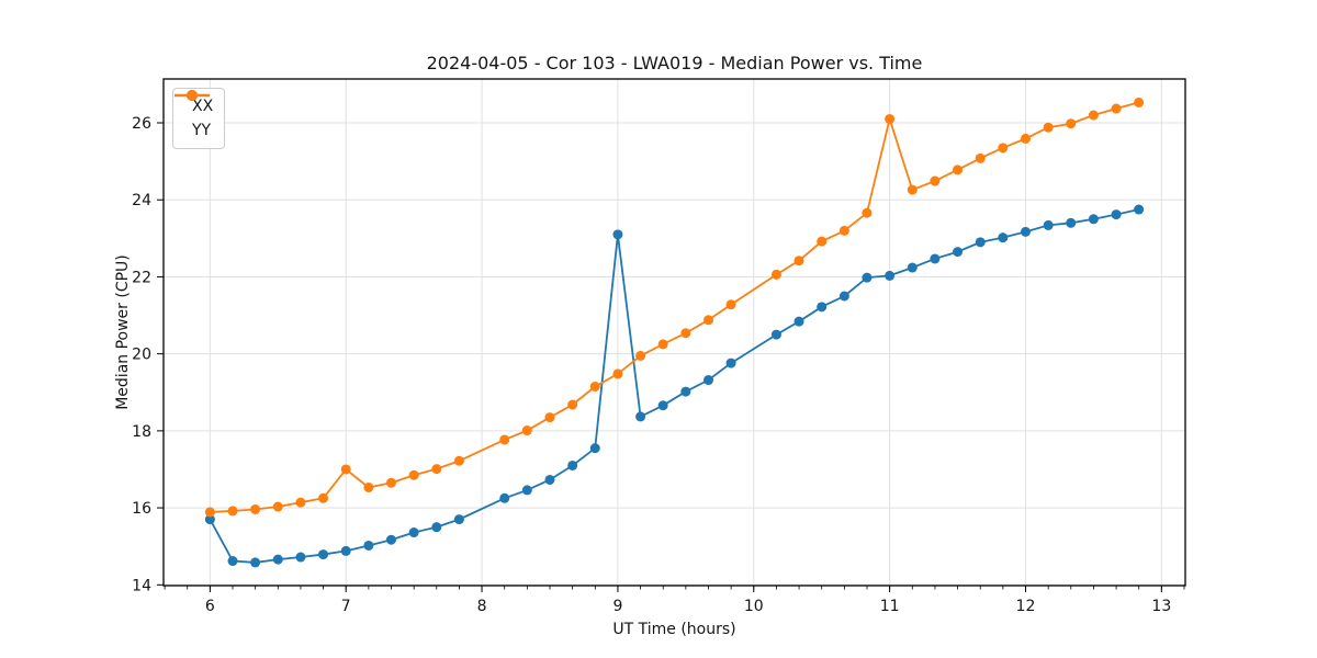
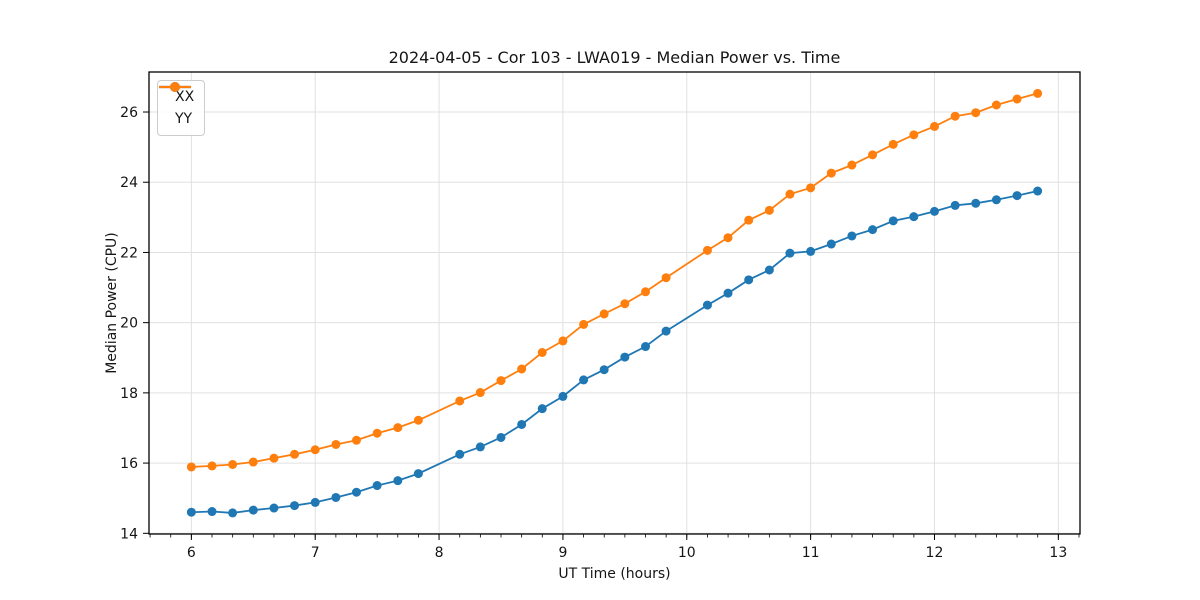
XX/6: 15.7 -> 14.6
YY/7: 17.0 -> 16.4
XX/9: 23.1 -> 17.9
YY/11: 26.1 -> 23.8
